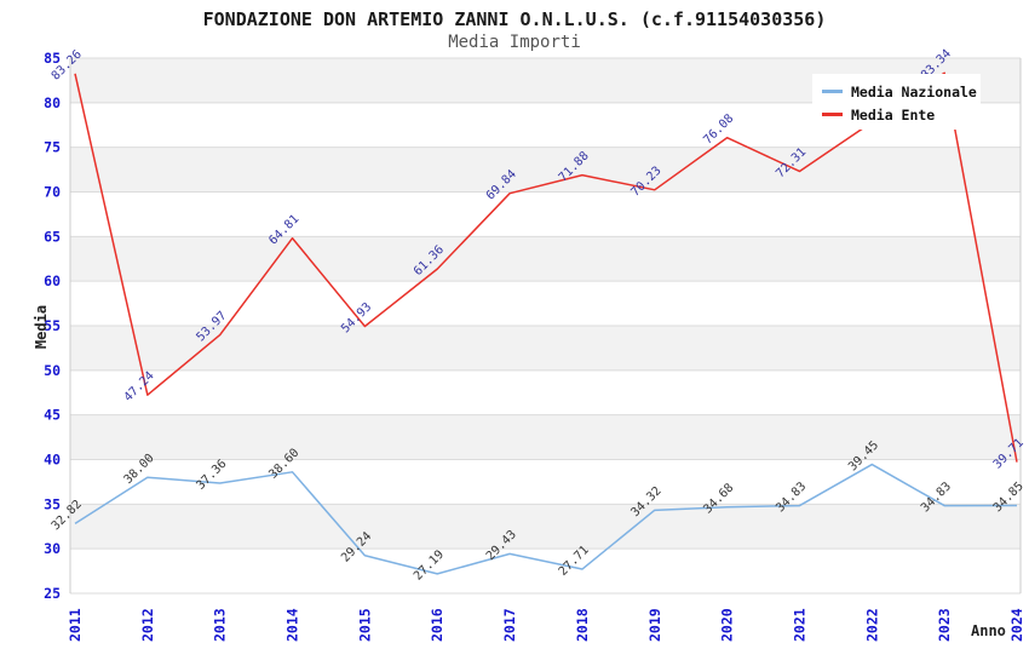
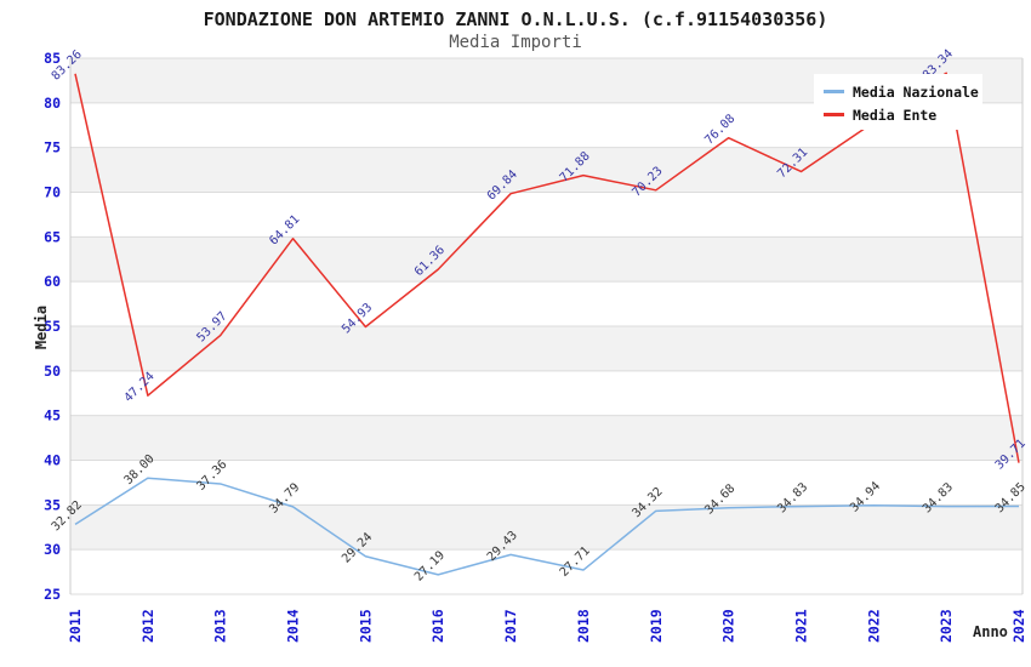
Media Nazionale/2014: 38.60 -> 34.79
Media Nazionale/2022: 39.45 -> 34.94
